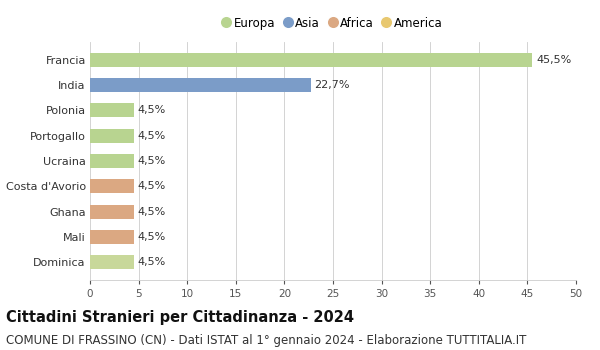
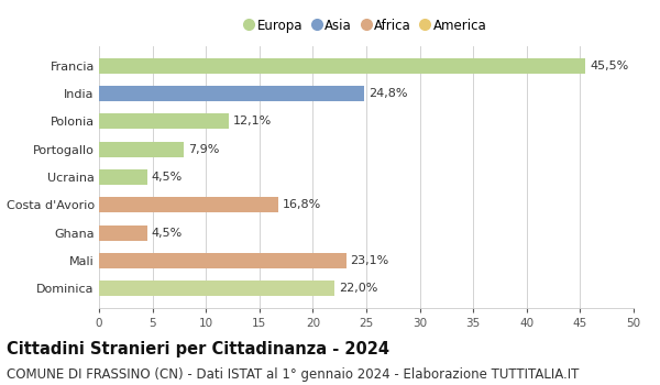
India: 22,7% -> 24,8%
Polonia: 4,5% -> 12,1%
Portogallo: 4,5% -> 7,9%
Costa d'Avorio: 4,5% -> 16,8%
Mali: 4,5% -> 23,1%
Dominica: 4,5% -> 22,0%
